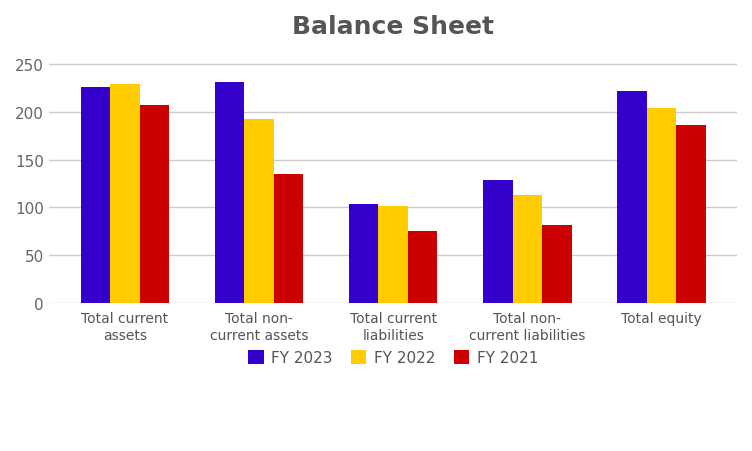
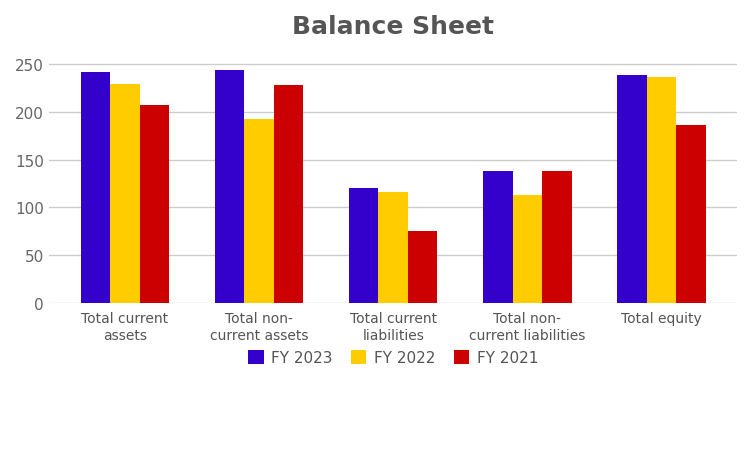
FY 2023/Total current assets: 226 -> 242
FY 2023/Total non- current assets: 231 -> 244
FY 2021/Total non- current assets: 135 -> 228
FY 2023/Total current liabilities: 104 -> 120
FY 2022/Total current liabilities: 102 -> 116
FY 2023/Total non- current liabilities: 129 -> 138
FY 2021/Total non- current liabilities: 82 -> 138
FY 2023/Total equity: 222 -> 238
FY 2022/Total equity: 204 -> 236
